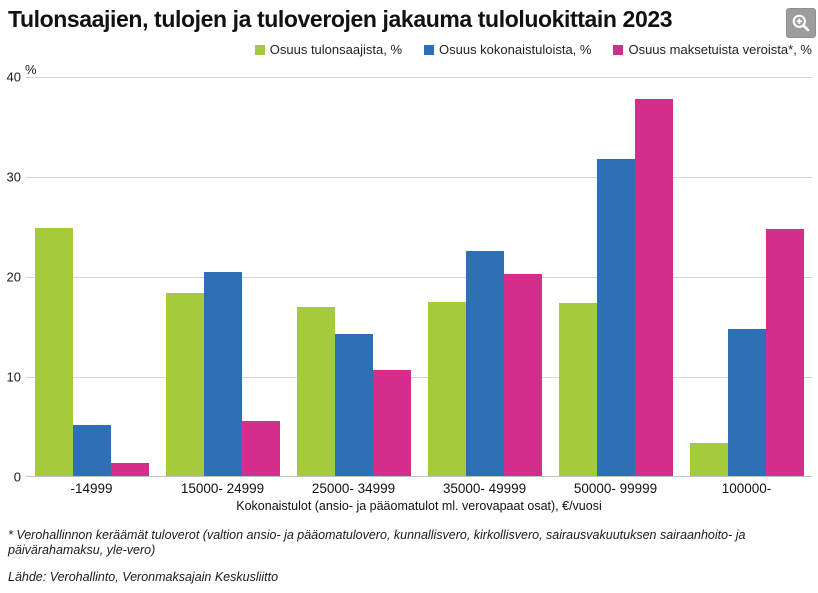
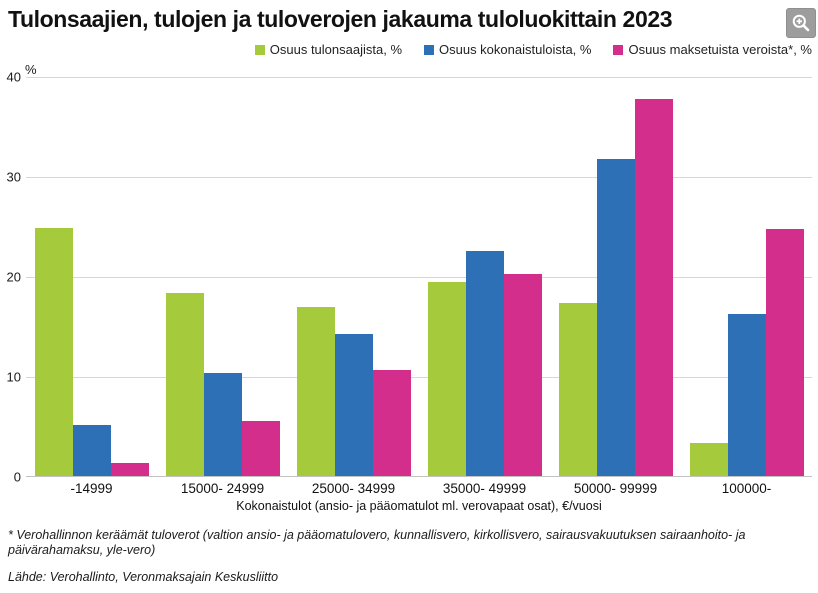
Osuus kokonaistuloista, %/15000- 24999: 20.4 -> 10.3
Osuus tulonsaajista, %/35000- 49999: 17.4 -> 19.4
Osuus kokonaistuloista, %/100000-: 14.7 -> 16.2
